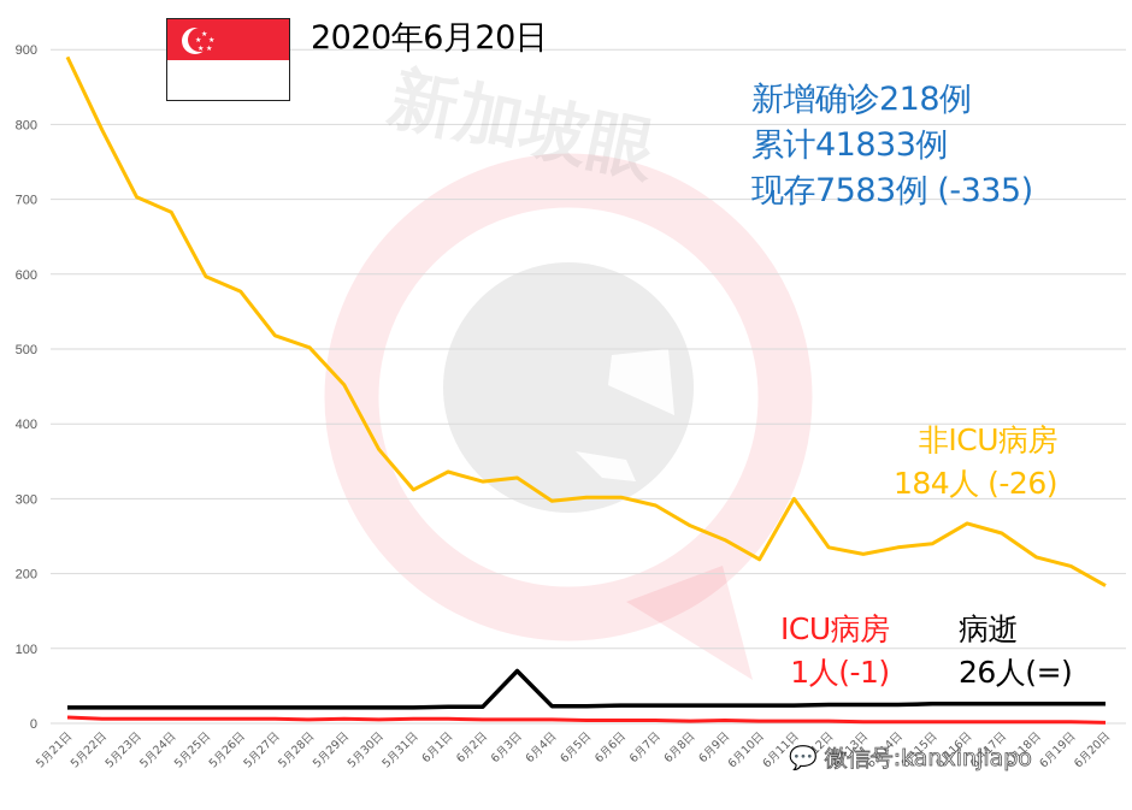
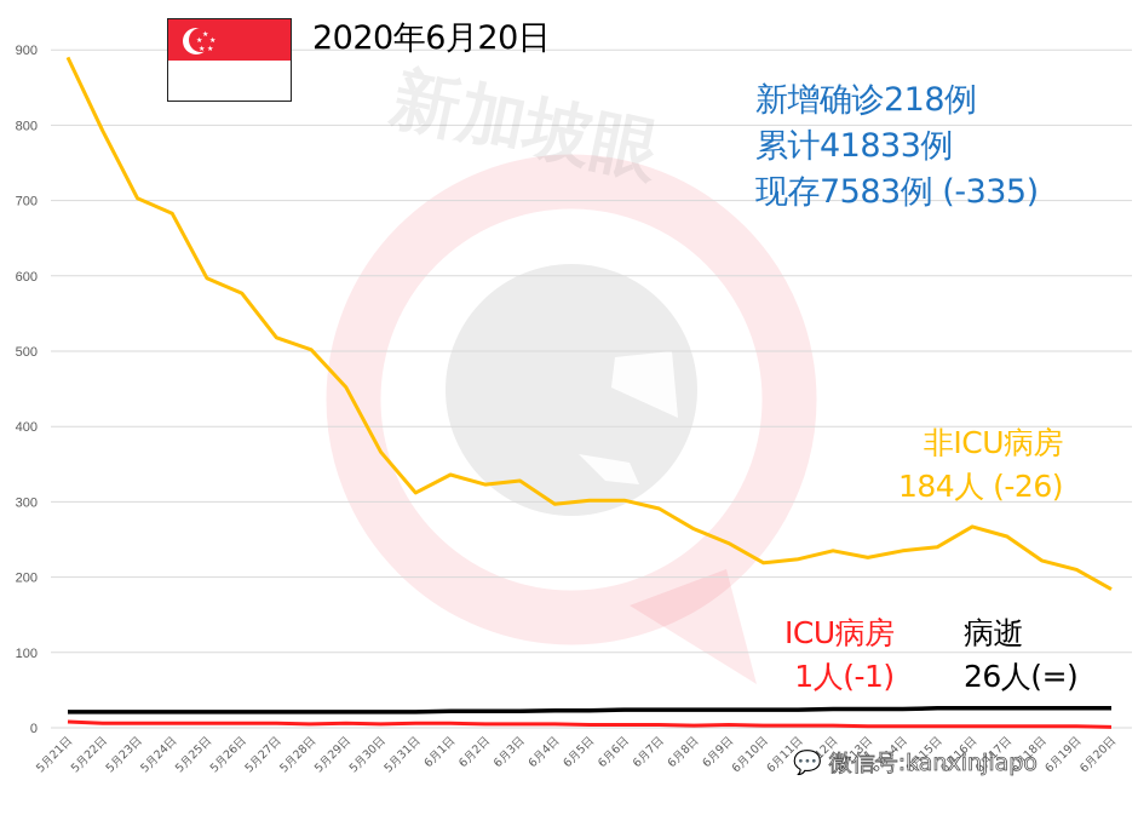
病逝/6月3日: 70 -> 20
非ICU病房/6月11日: 300 -> 220
